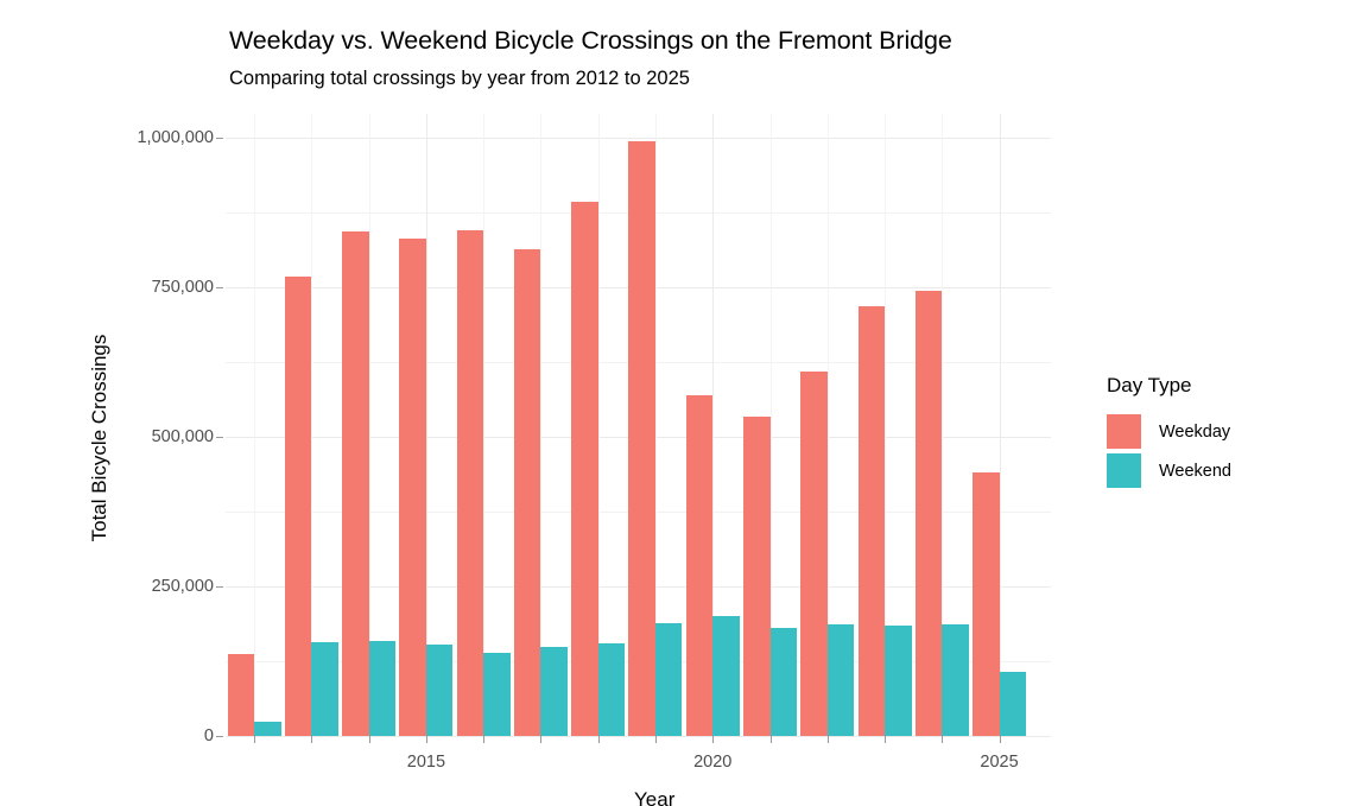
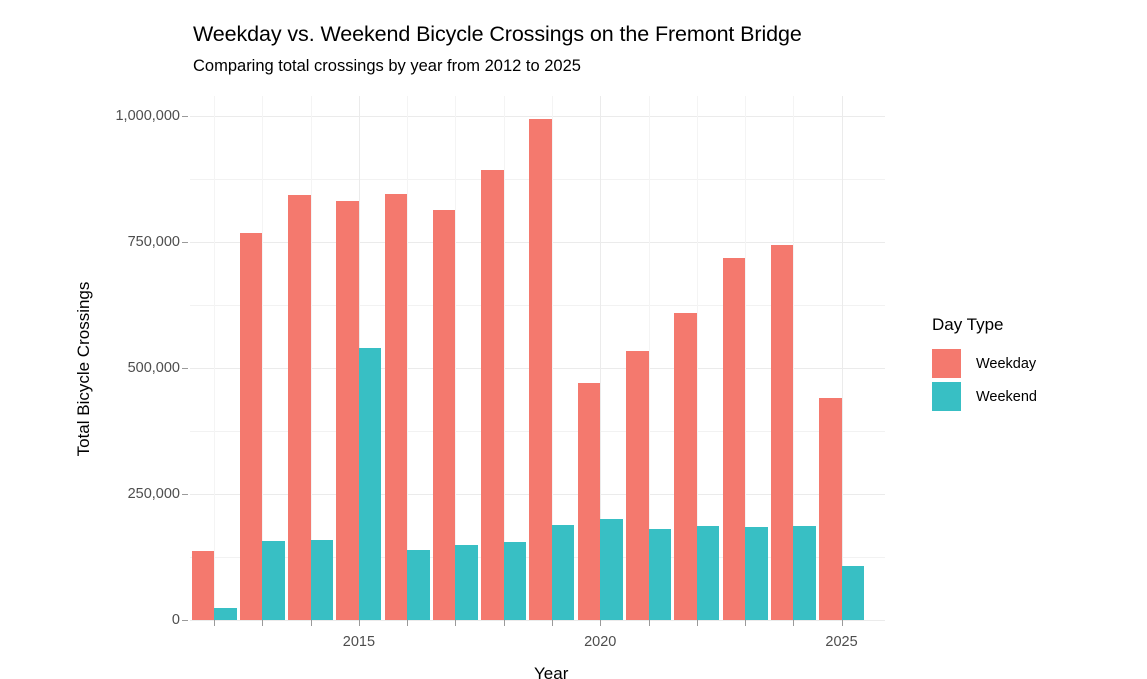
Weekend/2015: 150000 -> 540000
Weekday/2020: 570000 -> 470000
